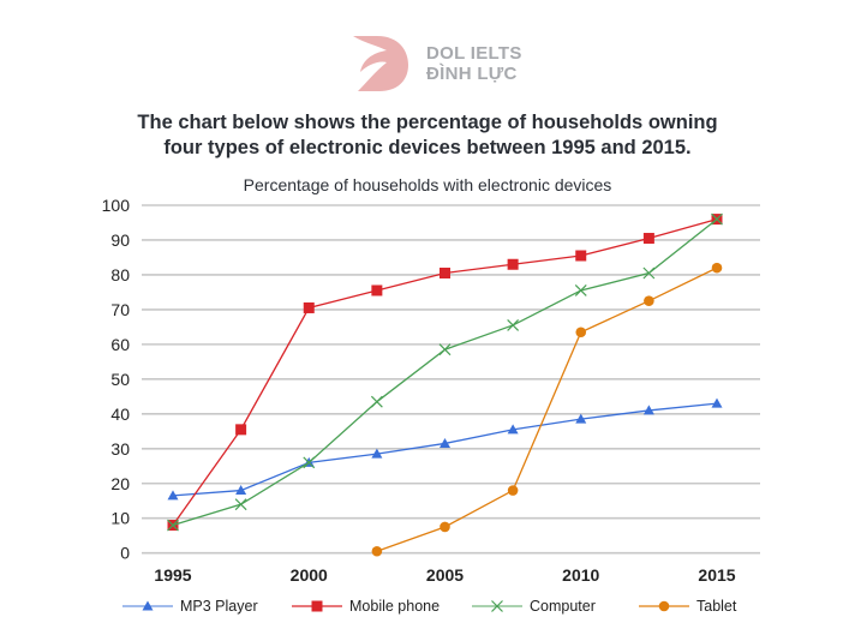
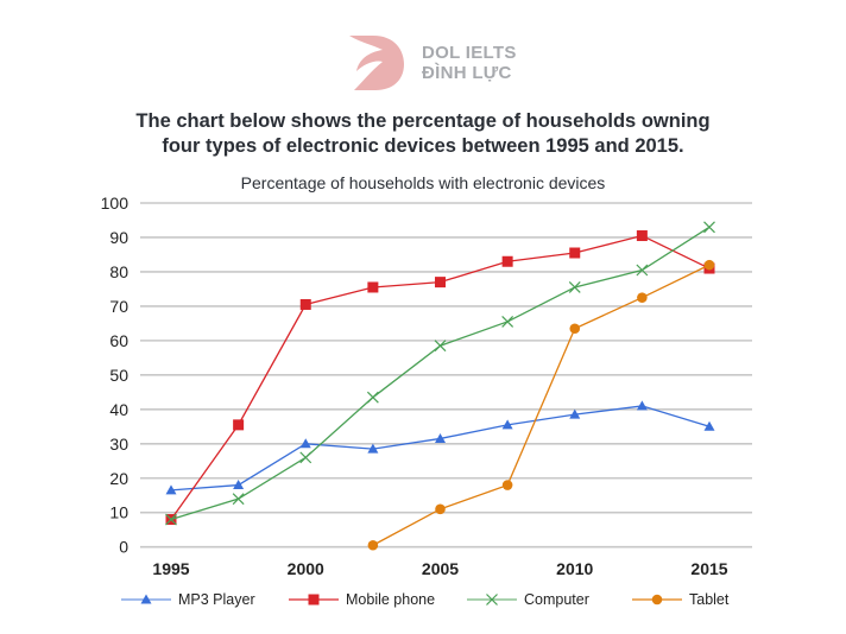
MP3 Player/2000: 26 -> 30
Mobile phone/2005: 80 -> 77
Tablet/2005: 8 -> 11
MP3 Player/2015: 43 -> 35
Mobile phone/2015: 96 -> 81
Computer/2015: 96 -> 93
